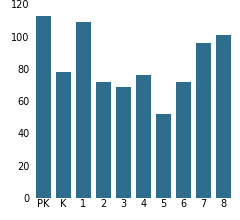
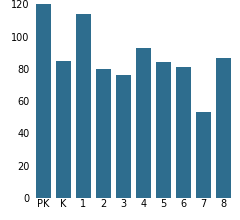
PK: 113 -> 120
K: 78 -> 85
1: 109 -> 114
2: 72 -> 80
3: 69 -> 76
4: 76 -> 93
5: 52 -> 84
6: 72 -> 81
7: 96 -> 53
8: 101 -> 87
